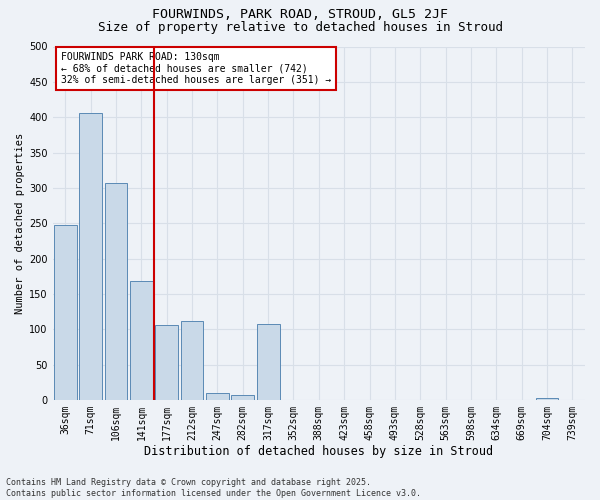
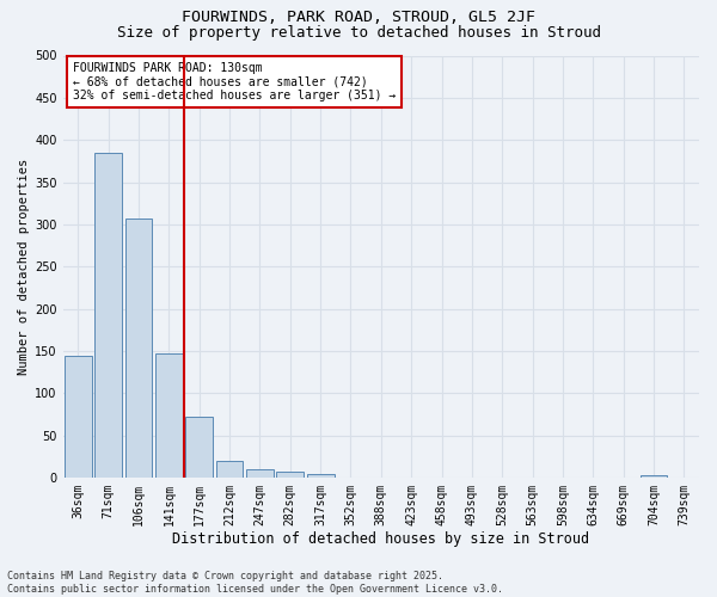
36sqm: 248 -> 144
71sqm: 406 -> 385
141sqm: 168 -> 148
177sqm: 106 -> 72
212sqm: 112 -> 20
317sqm: 108 -> 4
